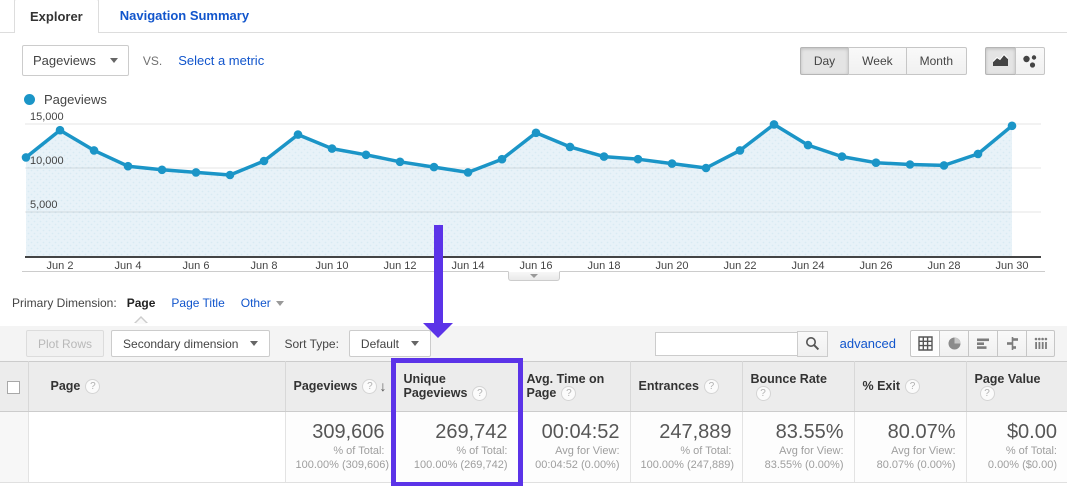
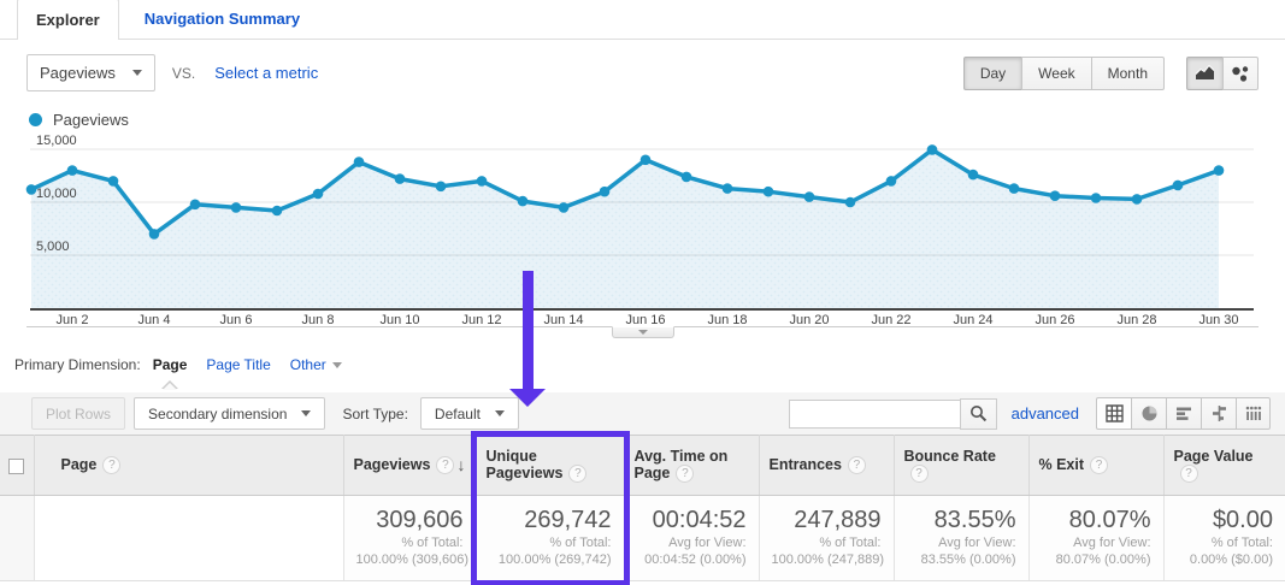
Jun 2: 14000 -> 13000
Jun 4: 10000 -> 7000
Jun 12: 11000 -> 12000
Jun 30: 15000 -> 13000
